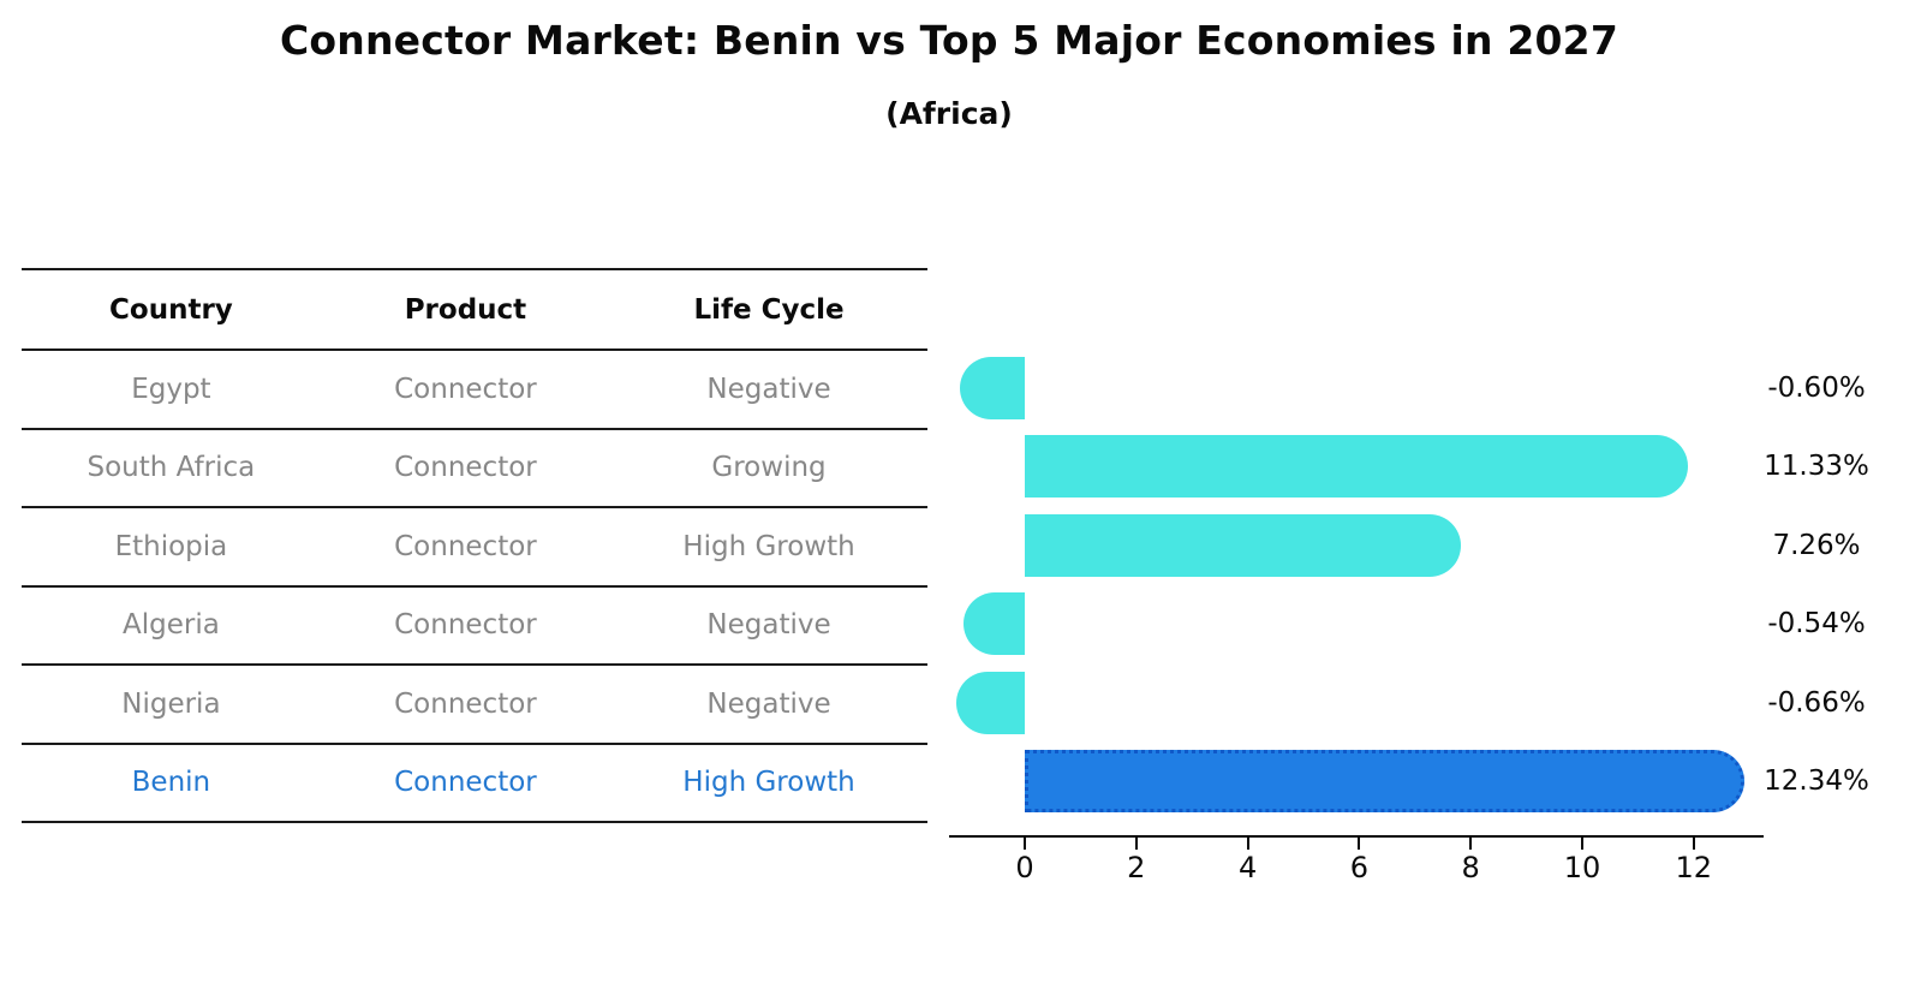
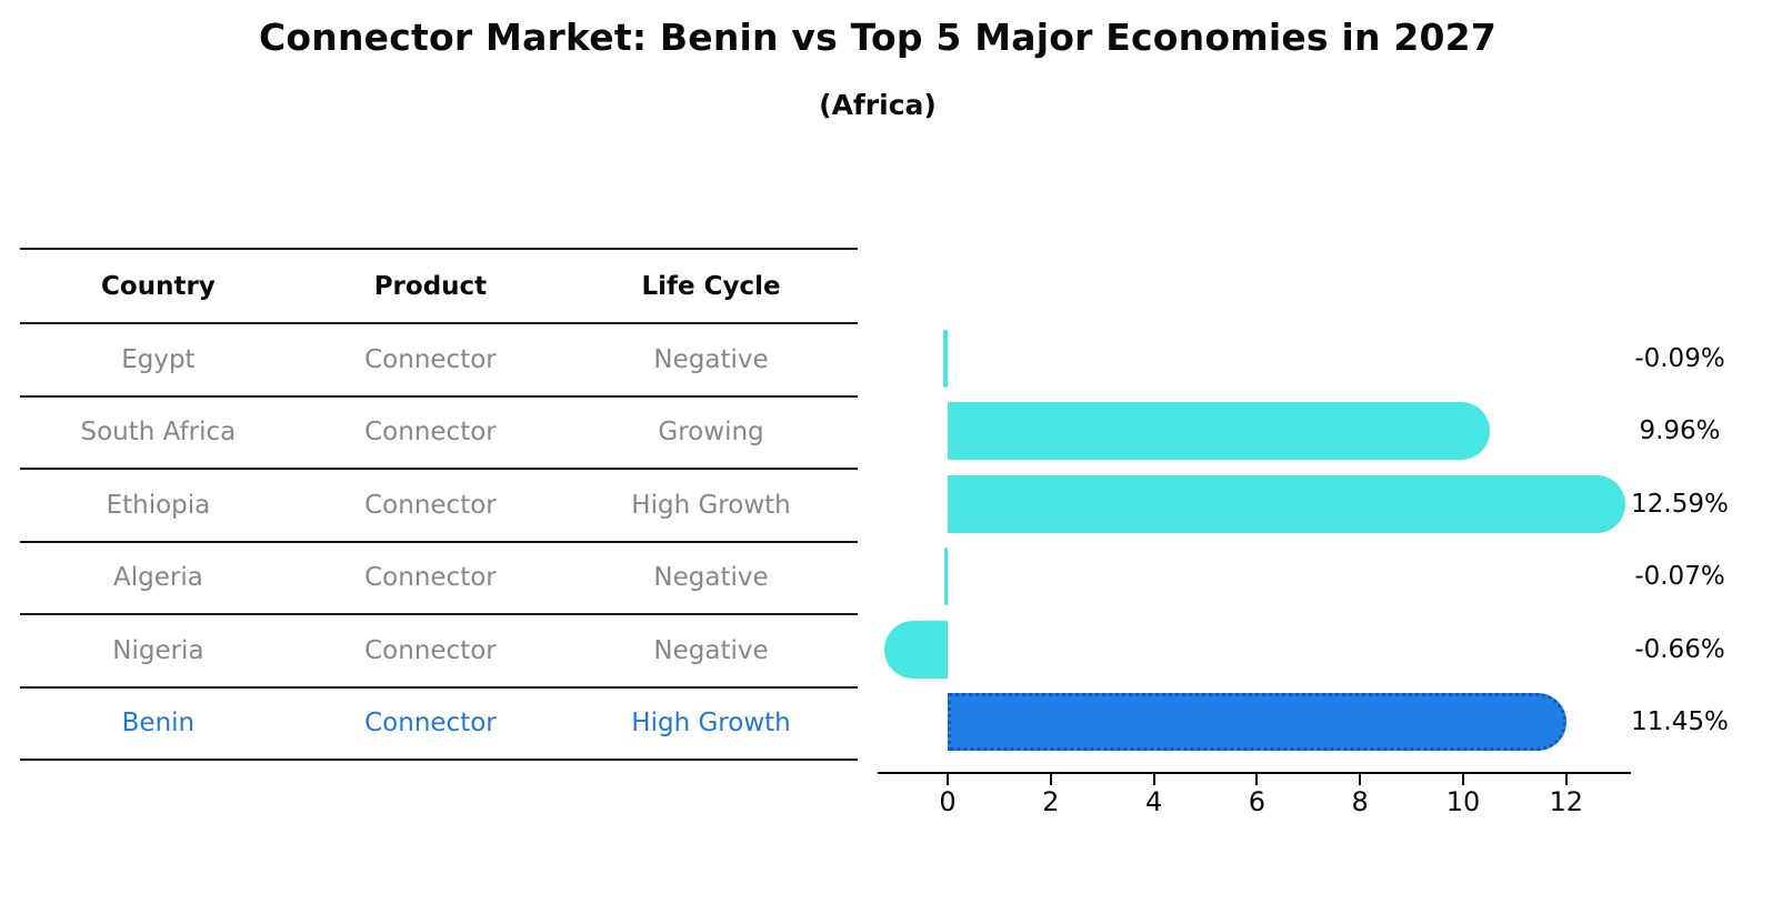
Egypt: -0.60% -> -0.09%
South Africa: 11.33% -> 9.96%
Ethiopia: 7.26% -> 12.59%
Algeria: -0.54% -> -0.07%
Benin: 12.34% -> 11.45%
